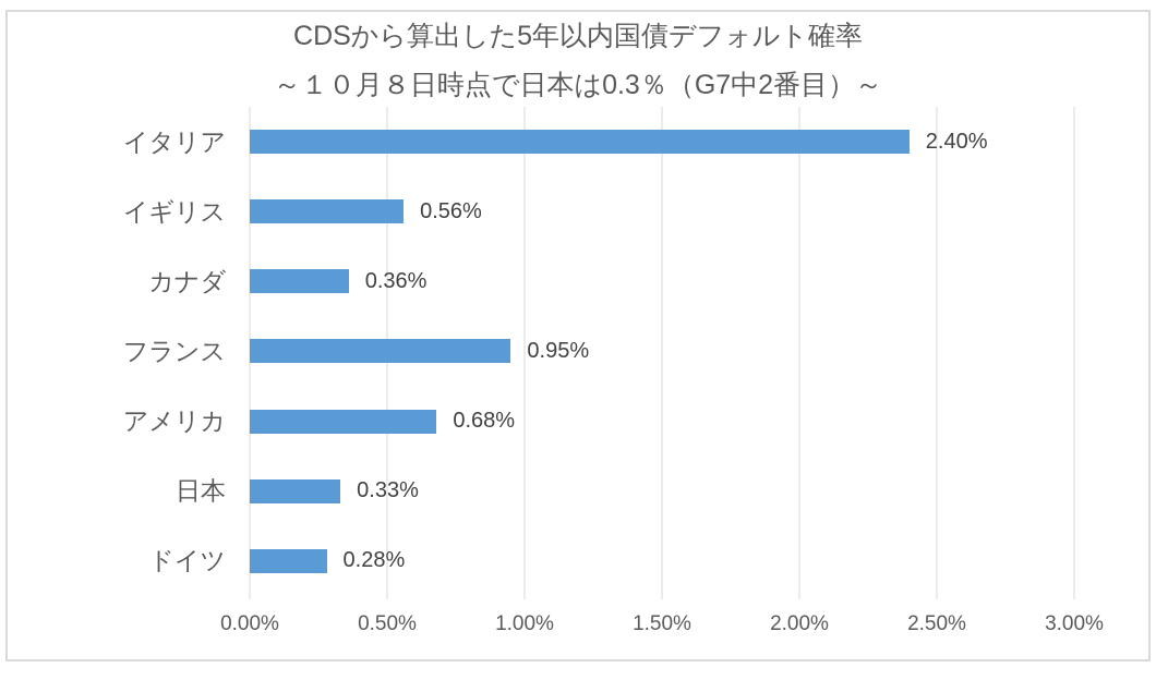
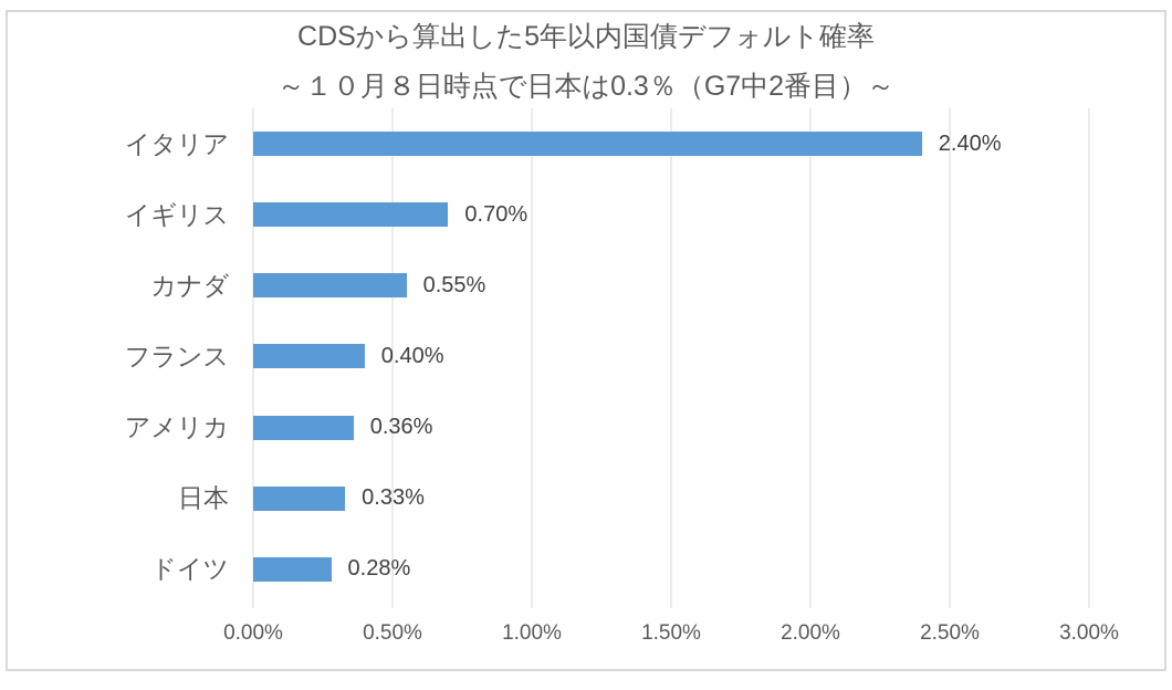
イギリス: 0.56% -> 0.70%
カナダ: 0.36% -> 0.55%
フランス: 0.95% -> 0.40%
アメリカ: 0.68% -> 0.36%
